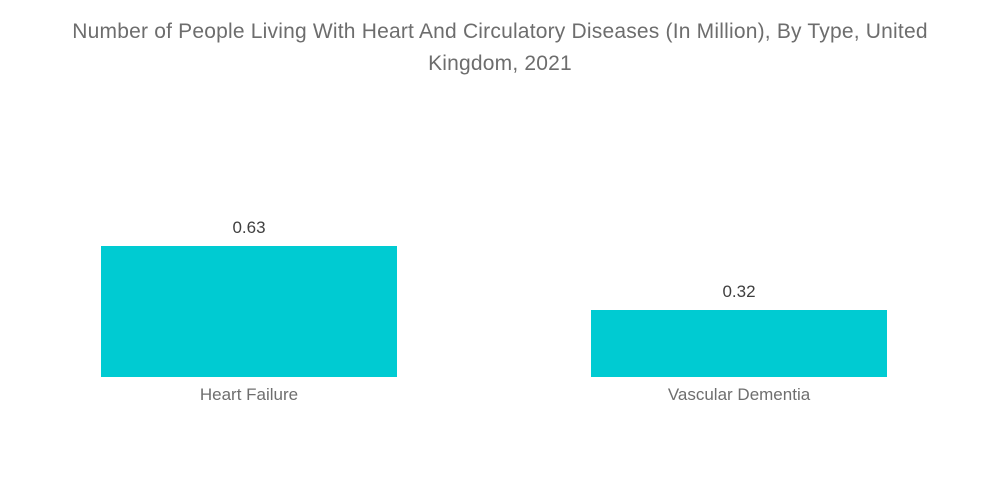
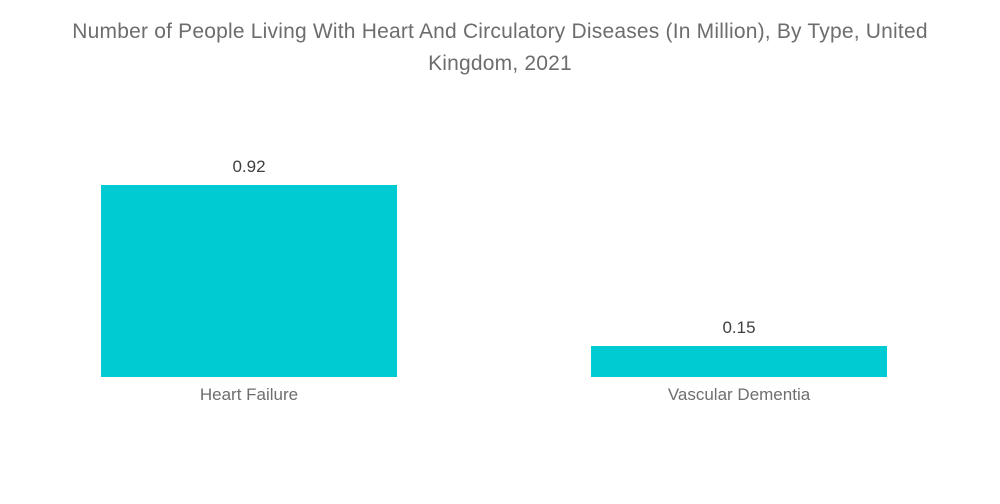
Heart Failure: 0.63 -> 0.92
Vascular Dementia: 0.32 -> 0.15
